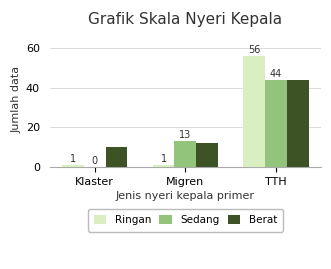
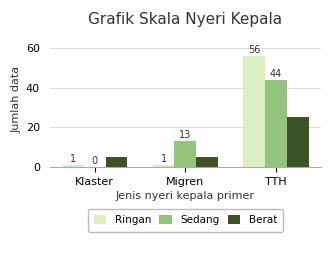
Berat/Klaster: 10 -> 5
Berat/Migren: 12 -> 5
Berat/TTH: 44 -> 25
